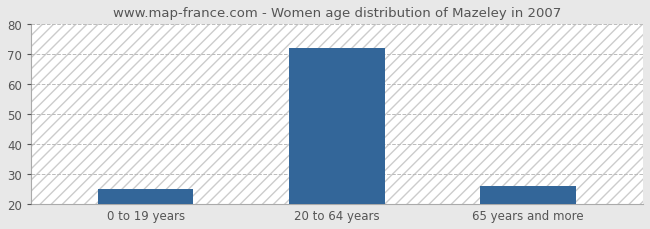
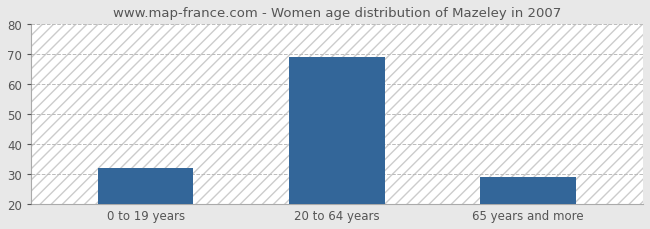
0 to 19 years: 25 -> 32
20 to 64 years: 72 -> 69
65 years and more: 26 -> 29
